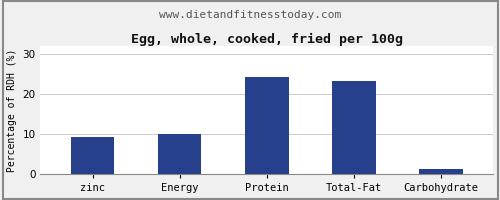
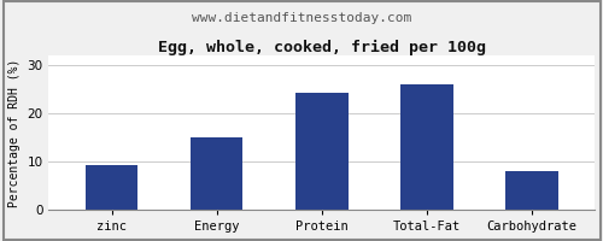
Energy: 10.1 -> 15.0
Total-Fat: 23.2 -> 26.0
Carbohydrate: 1.2 -> 8.0
